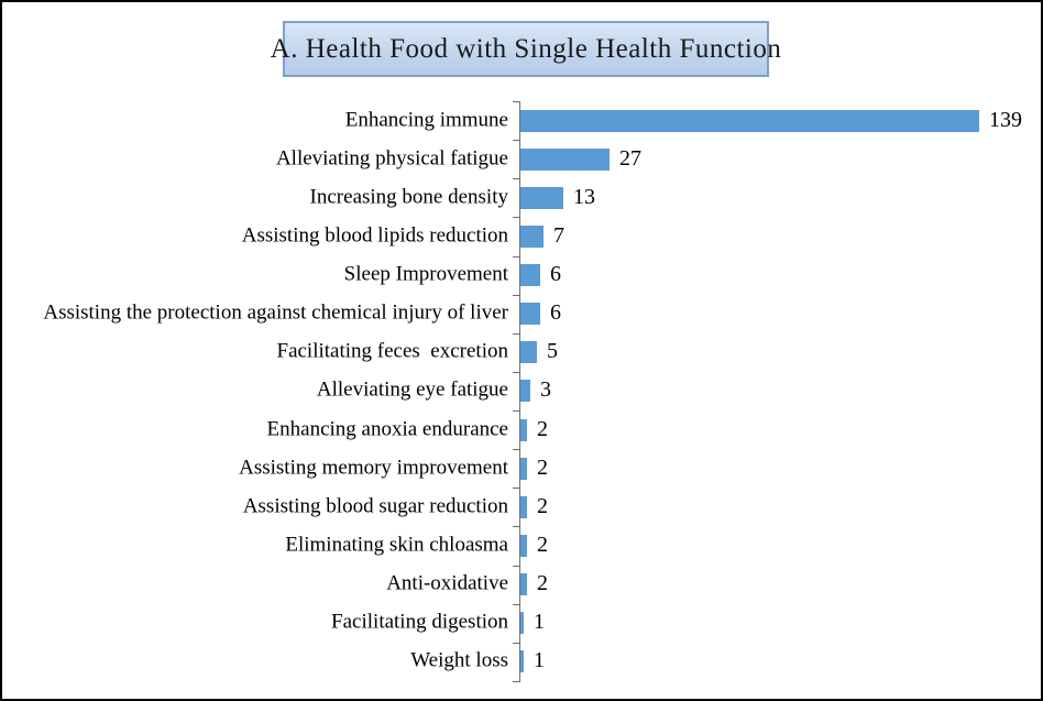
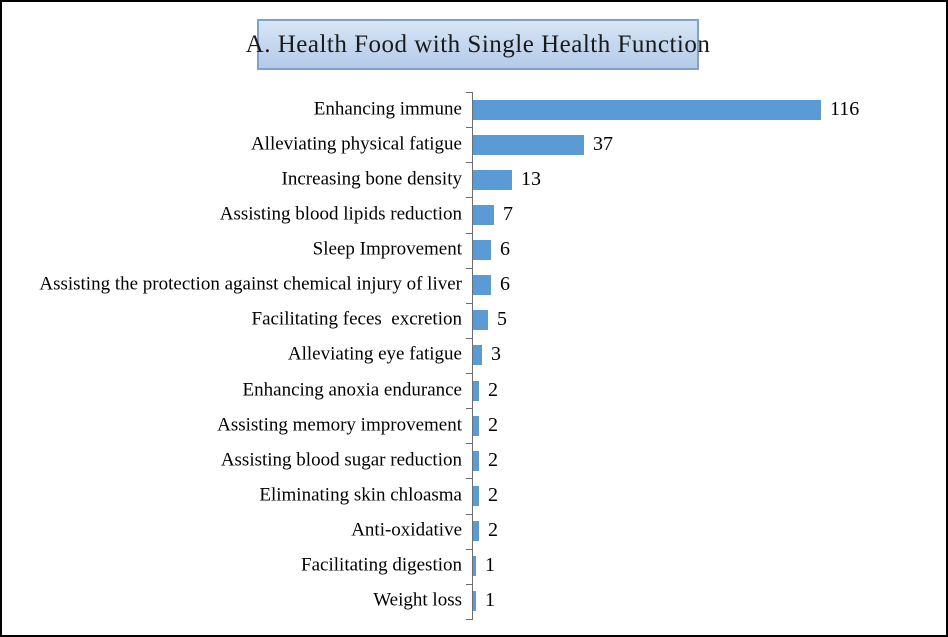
Enhancing immune: 139 -> 116
Alleviating physical fatigue: 27 -> 37
